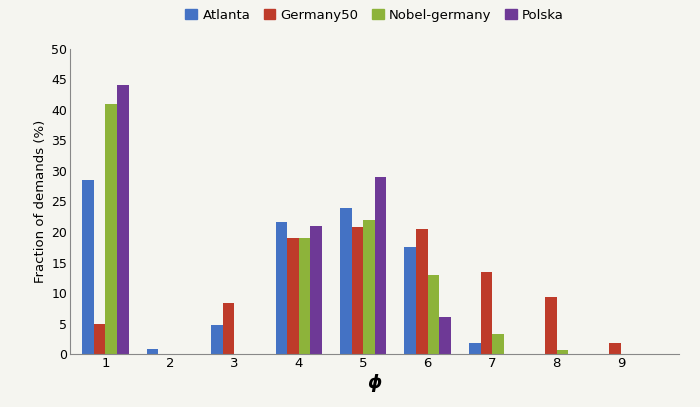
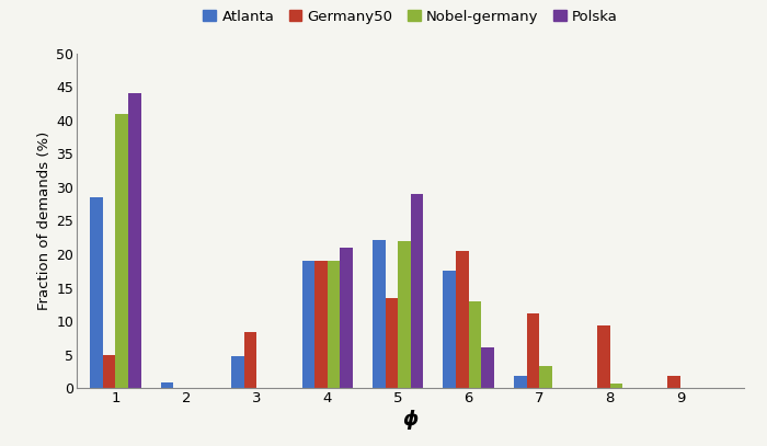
Atlanta/4: 21.7 -> 19.0
Atlanta/5: 24.0 -> 22.2
Germany50/5: 20.8 -> 13.4
Germany50/7: 13.5 -> 11.2
